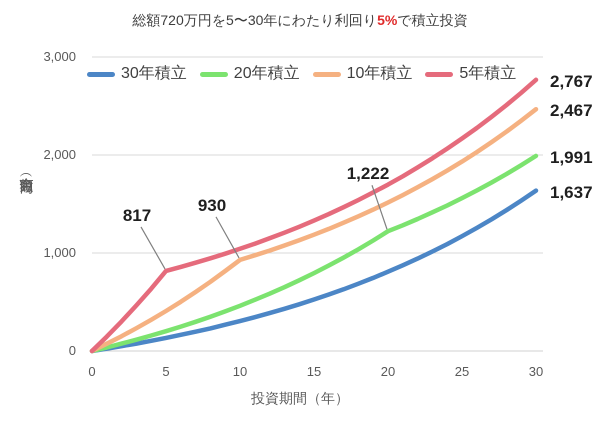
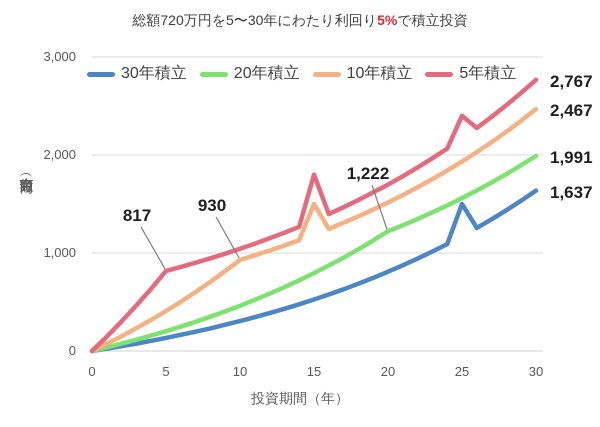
10年積立/15: 1200 -> 1500
5年積立/15: 1300 -> 1800
30年積立/25: 1200 -> 1500
5年積立/25: 2200 -> 2400
